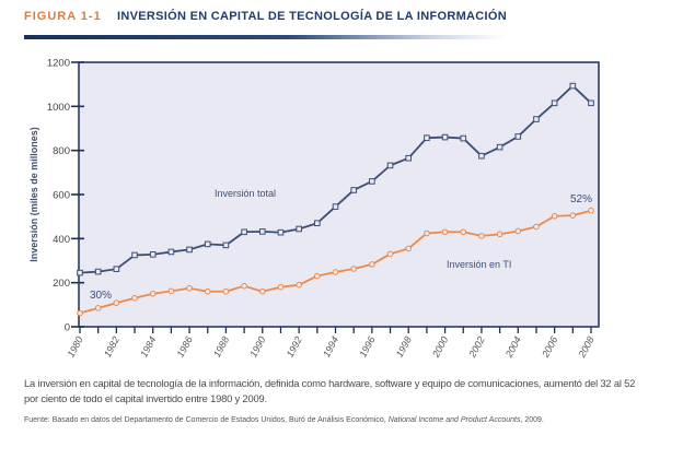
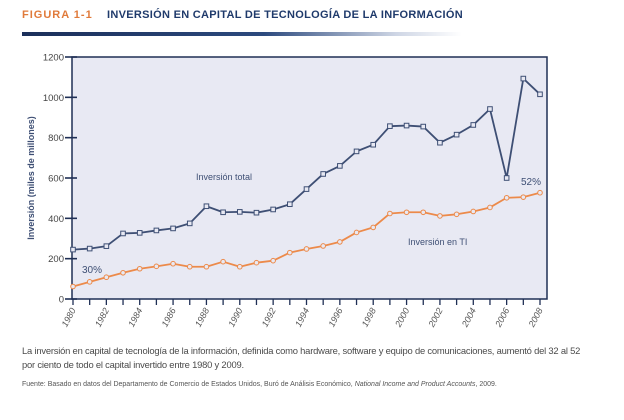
Inversión total/1988: 370 -> 460
Inversión total/2006: 1020 -> 600
